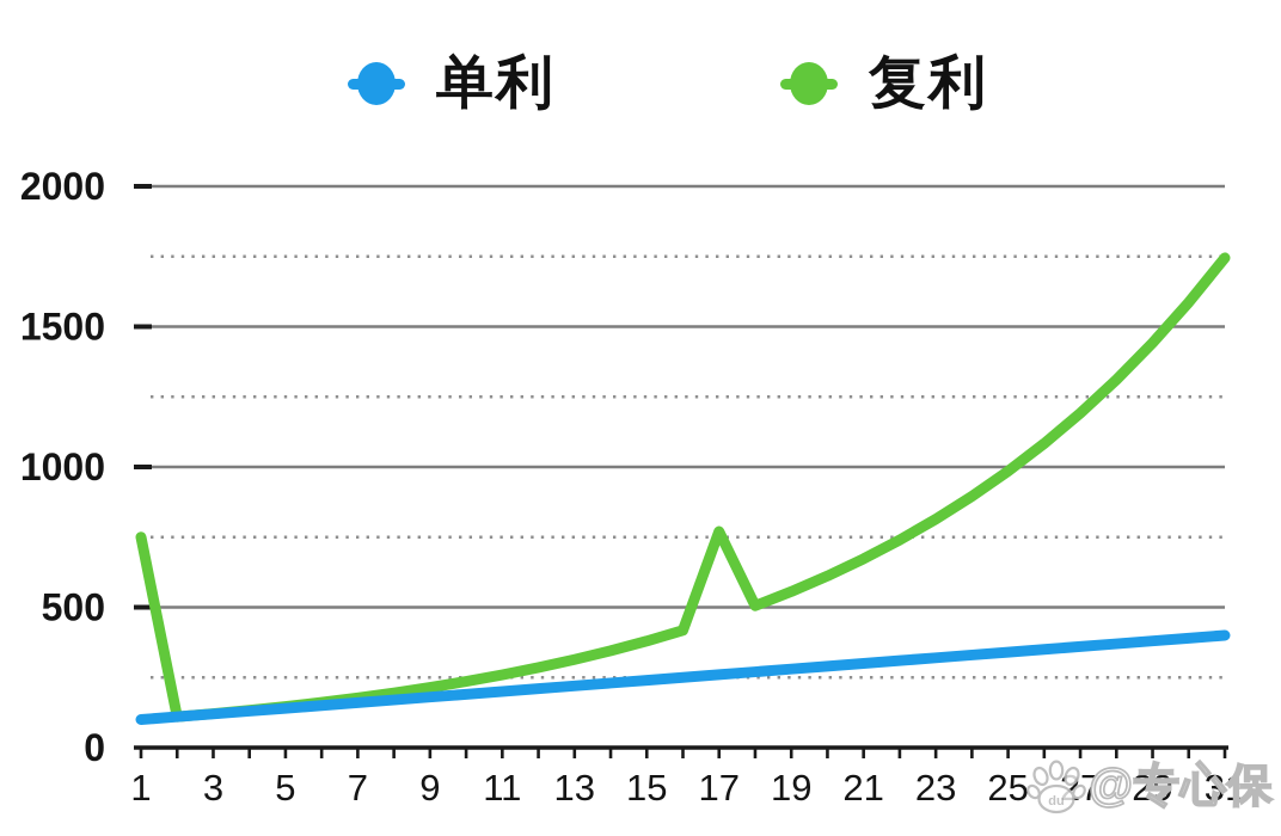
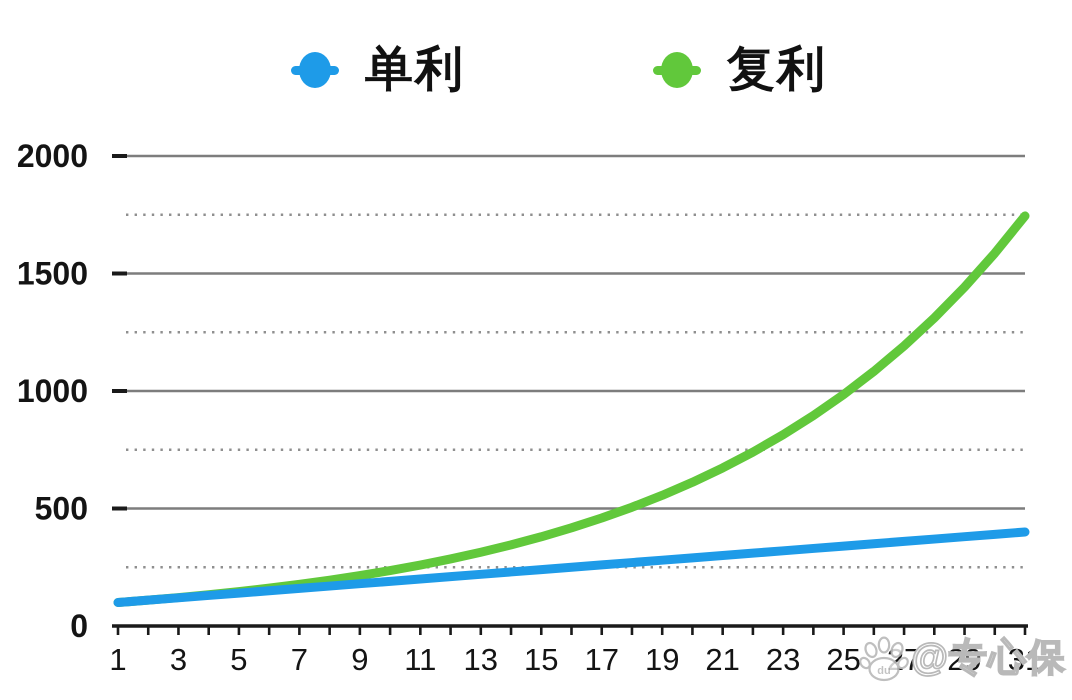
复利/1: 750 -> 100
复利/17: 770 -> 460
